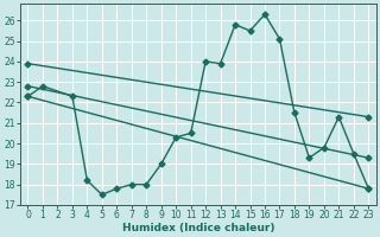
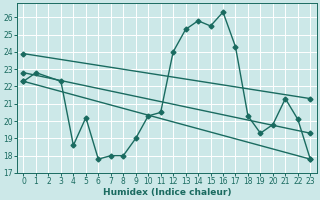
4: 18.2 -> 18.6
5: 17.5 -> 20.2
13: 23.9 -> 25.3
17: 25.1 -> 24.3
18: 21.5 -> 20.3
22: 19.5 -> 20.1
